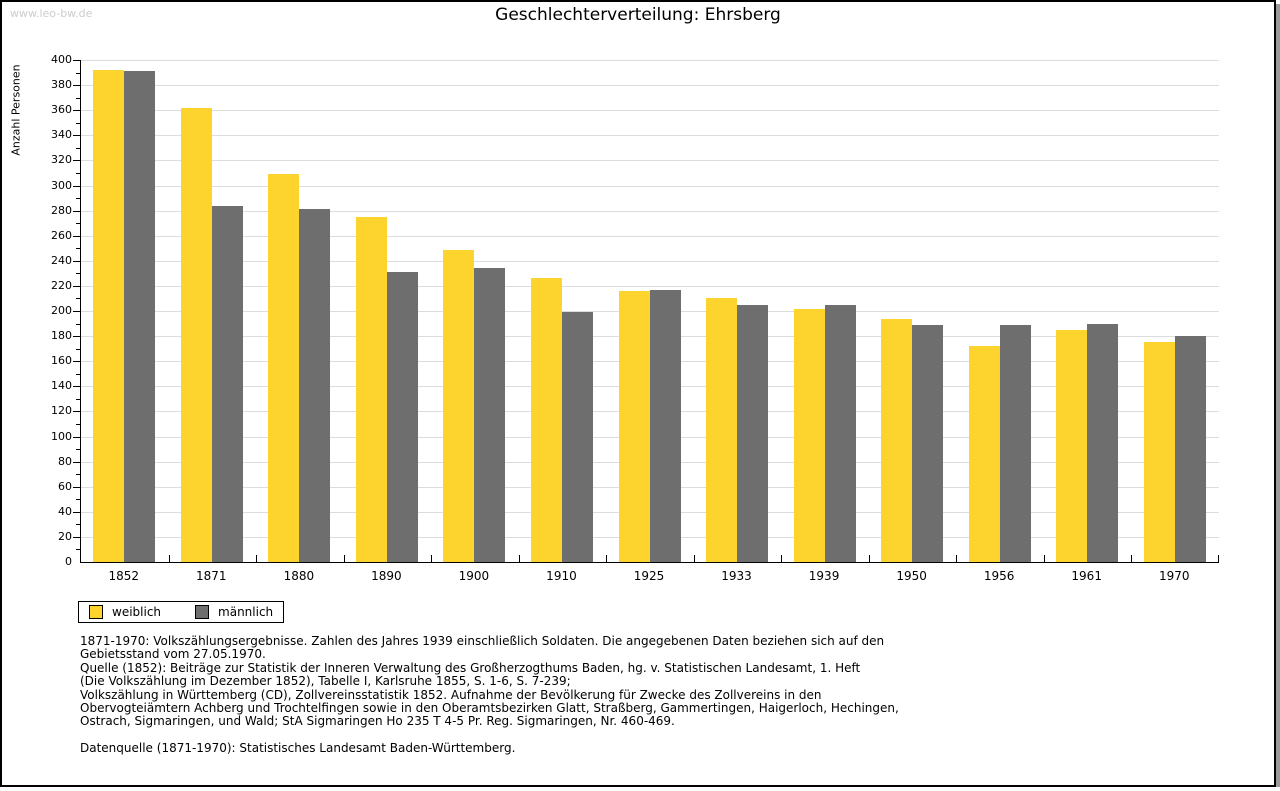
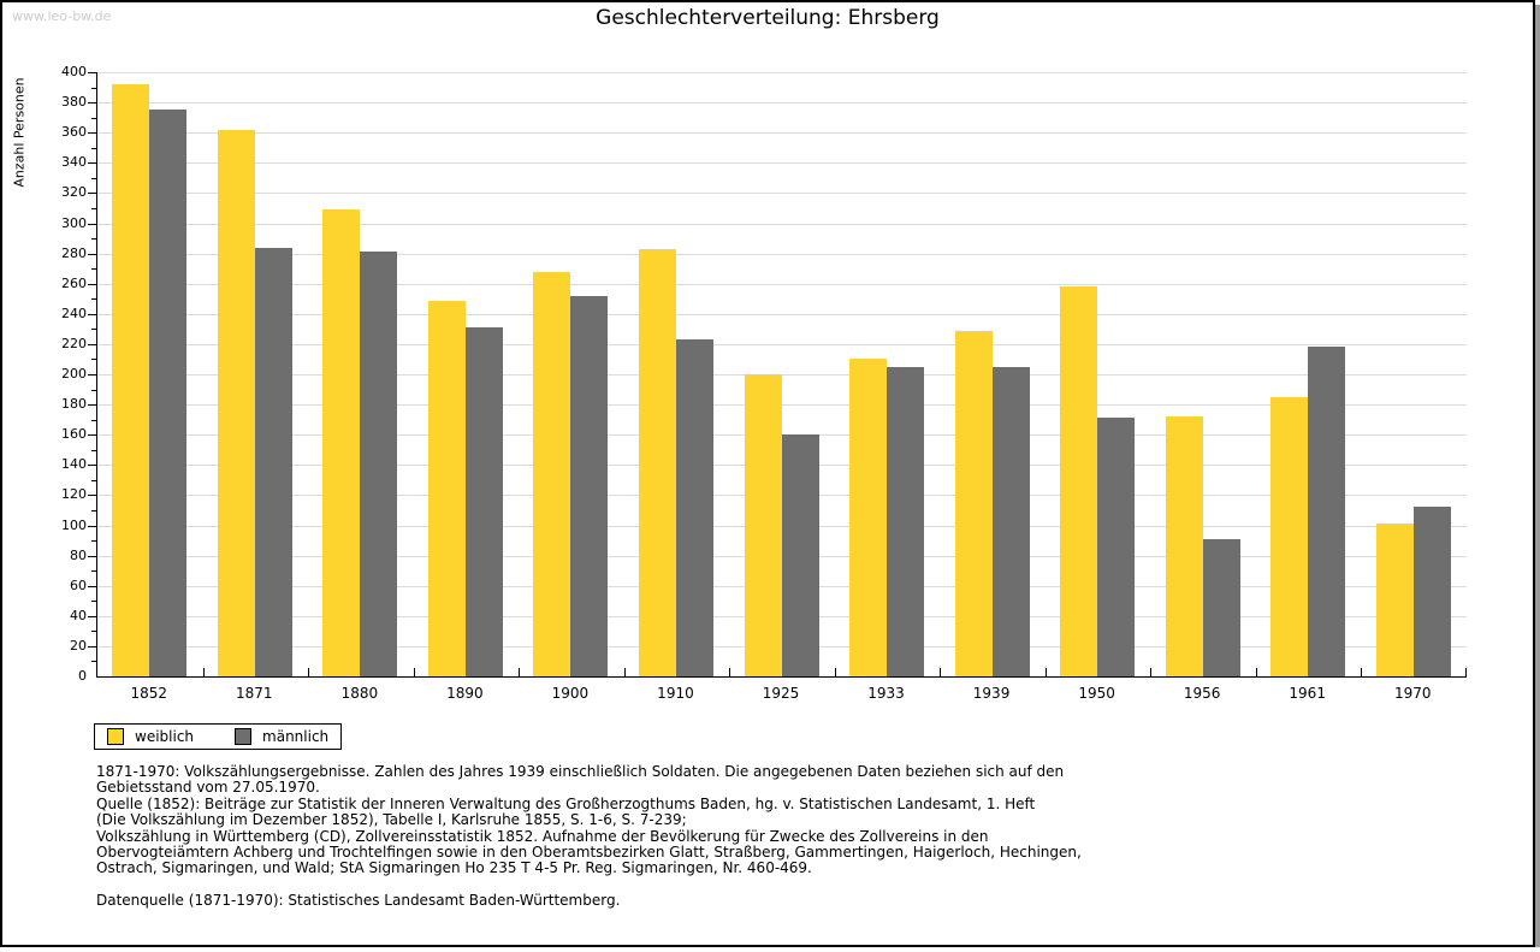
männlich/1852: 391 -> 375
weiblich/1890: 275 -> 249
weiblich/1900: 249 -> 268
männlich/1900: 234 -> 252
weiblich/1910: 226 -> 283
männlich/1910: 199 -> 223
weiblich/1925: 216 -> 200
männlich/1925: 217 -> 160
weiblich/1939: 202 -> 229
weiblich/1950: 194 -> 258
männlich/1950: 189 -> 171
männlich/1956: 189 -> 91
männlich/1961: 190 -> 218
weiblich/1970: 175 -> 101
männlich/1970: 180 -> 112
